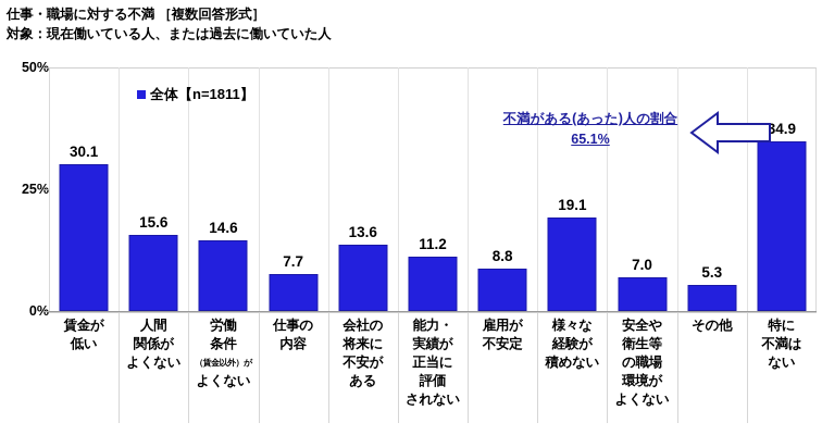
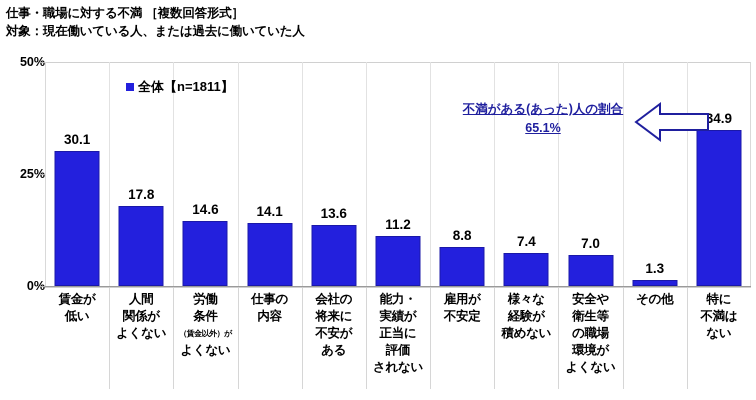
人間関係がよくない: 15.6 -> 17.8
仕事の内容: 7.7 -> 14.1
様々な経験が積めない: 19.1 -> 7.4
その他: 5.3 -> 1.3
